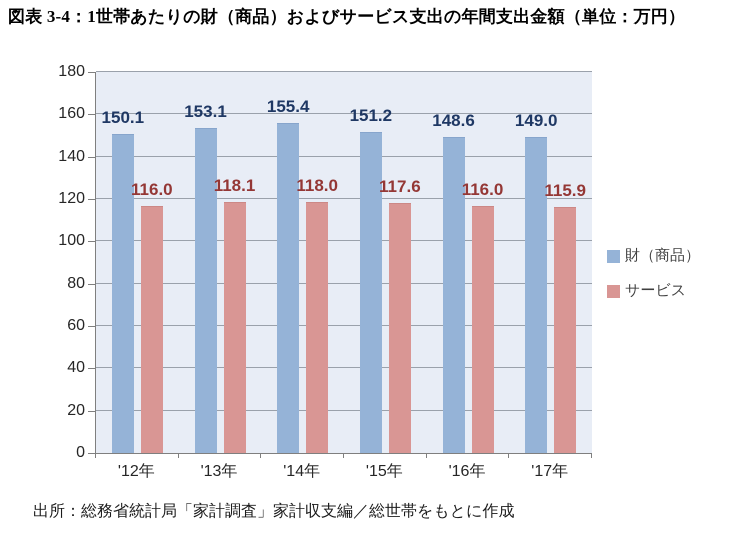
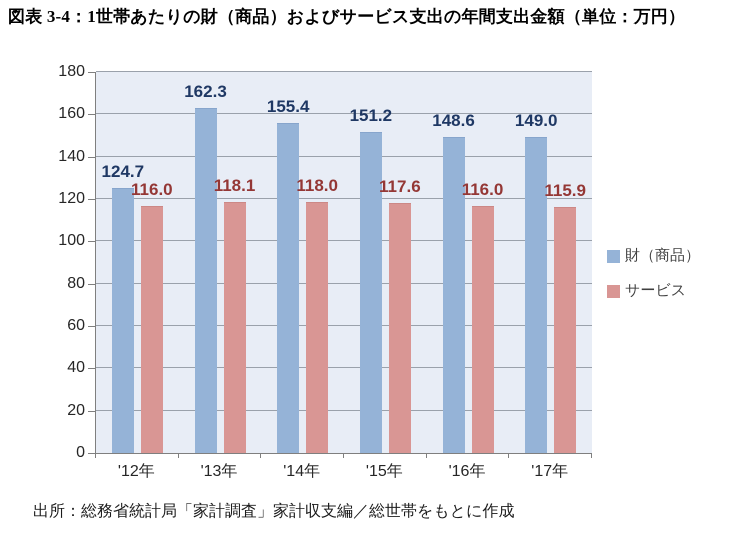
財（商品）/'12年: 150.1 -> 124.7
財（商品）/'13年: 153.1 -> 162.3
